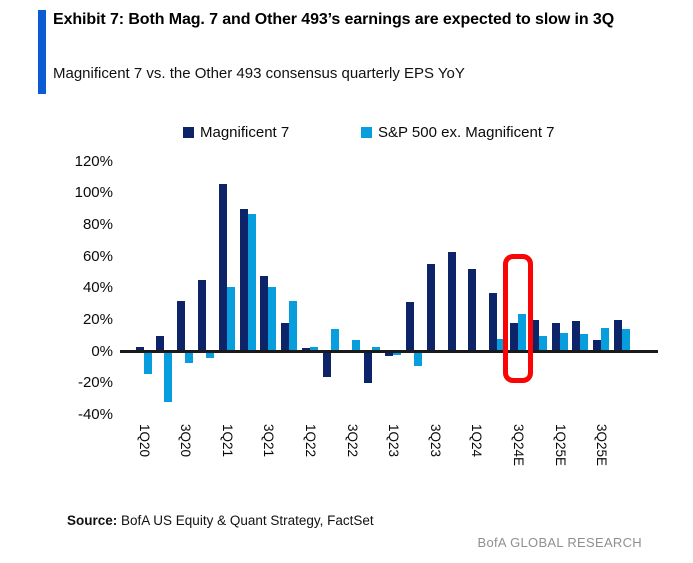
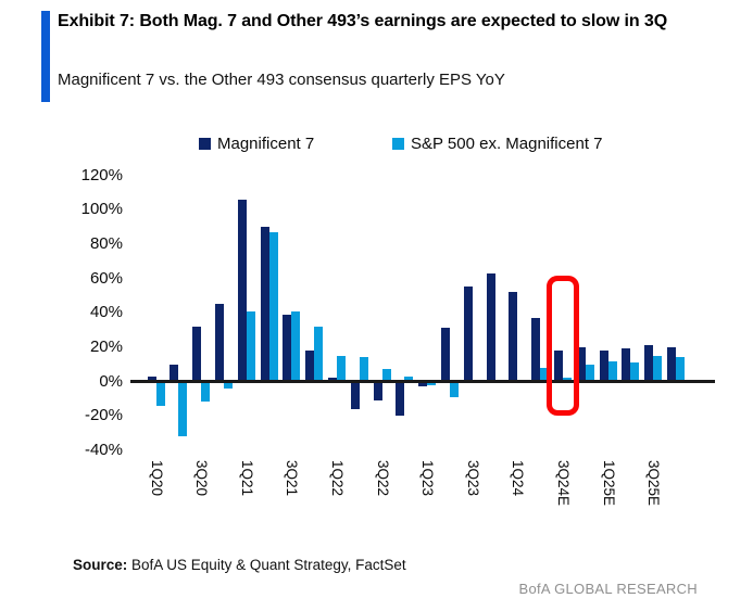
S&P 500 ex. Magnificent 7/3Q20: -7% -> -12%
Magnificent 7/3Q21: 48% -> 39%
S&P 500 ex. Magnificent 7/1Q22: 3% -> 15%
Magnificent 7/3Q22: -1% -> -11%
S&P 500 ex. Magnificent 7/3Q24E: 24% -> 2%
Magnificent 7/3Q25E: 7% -> 21%
